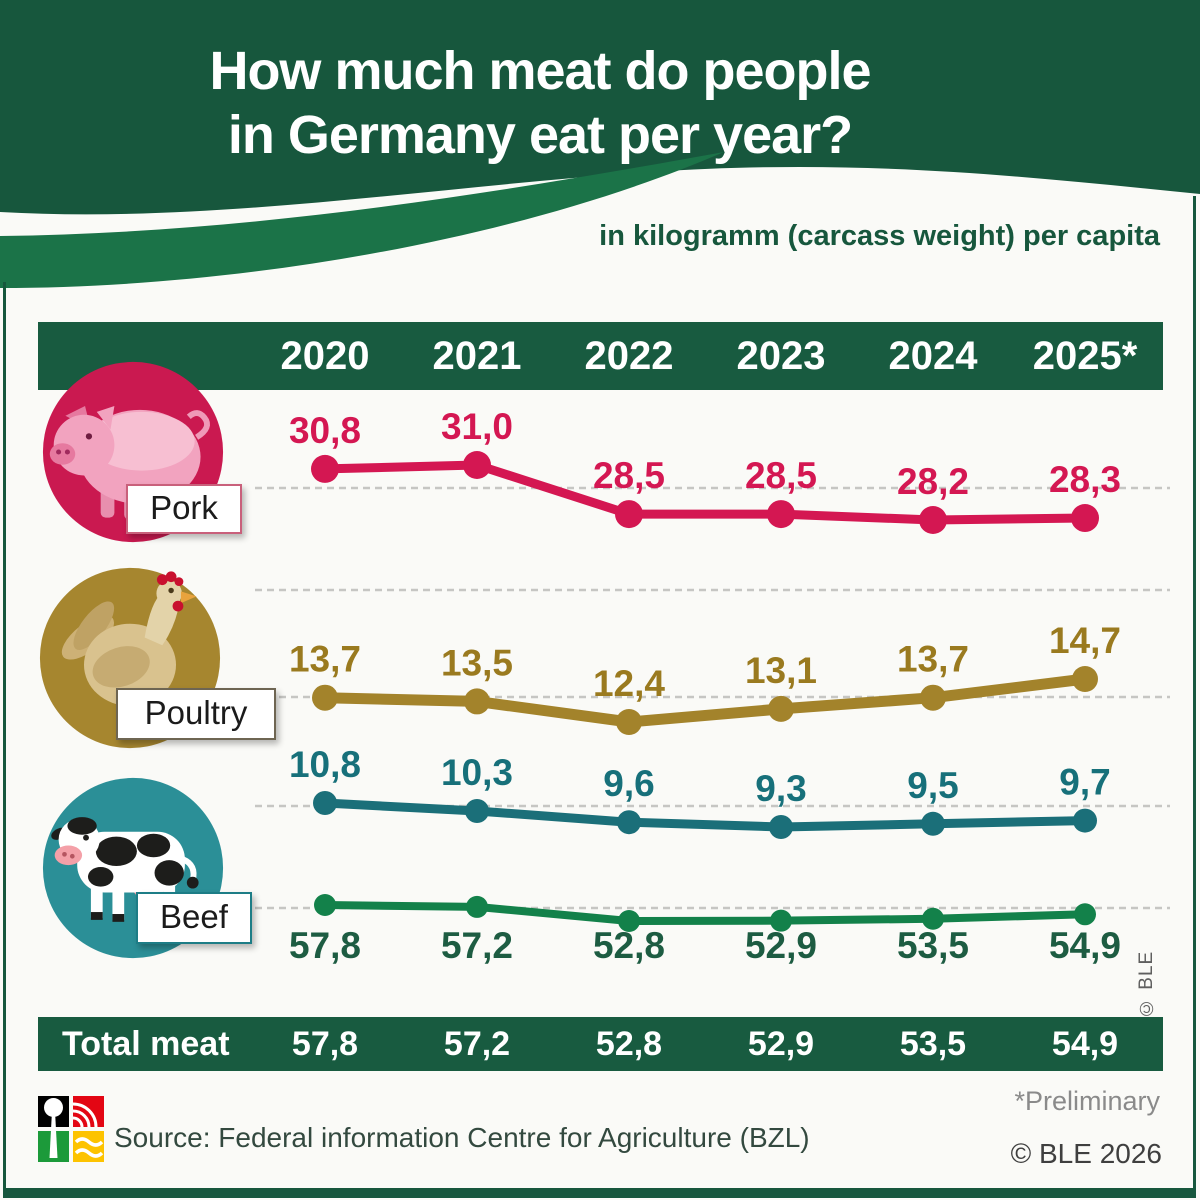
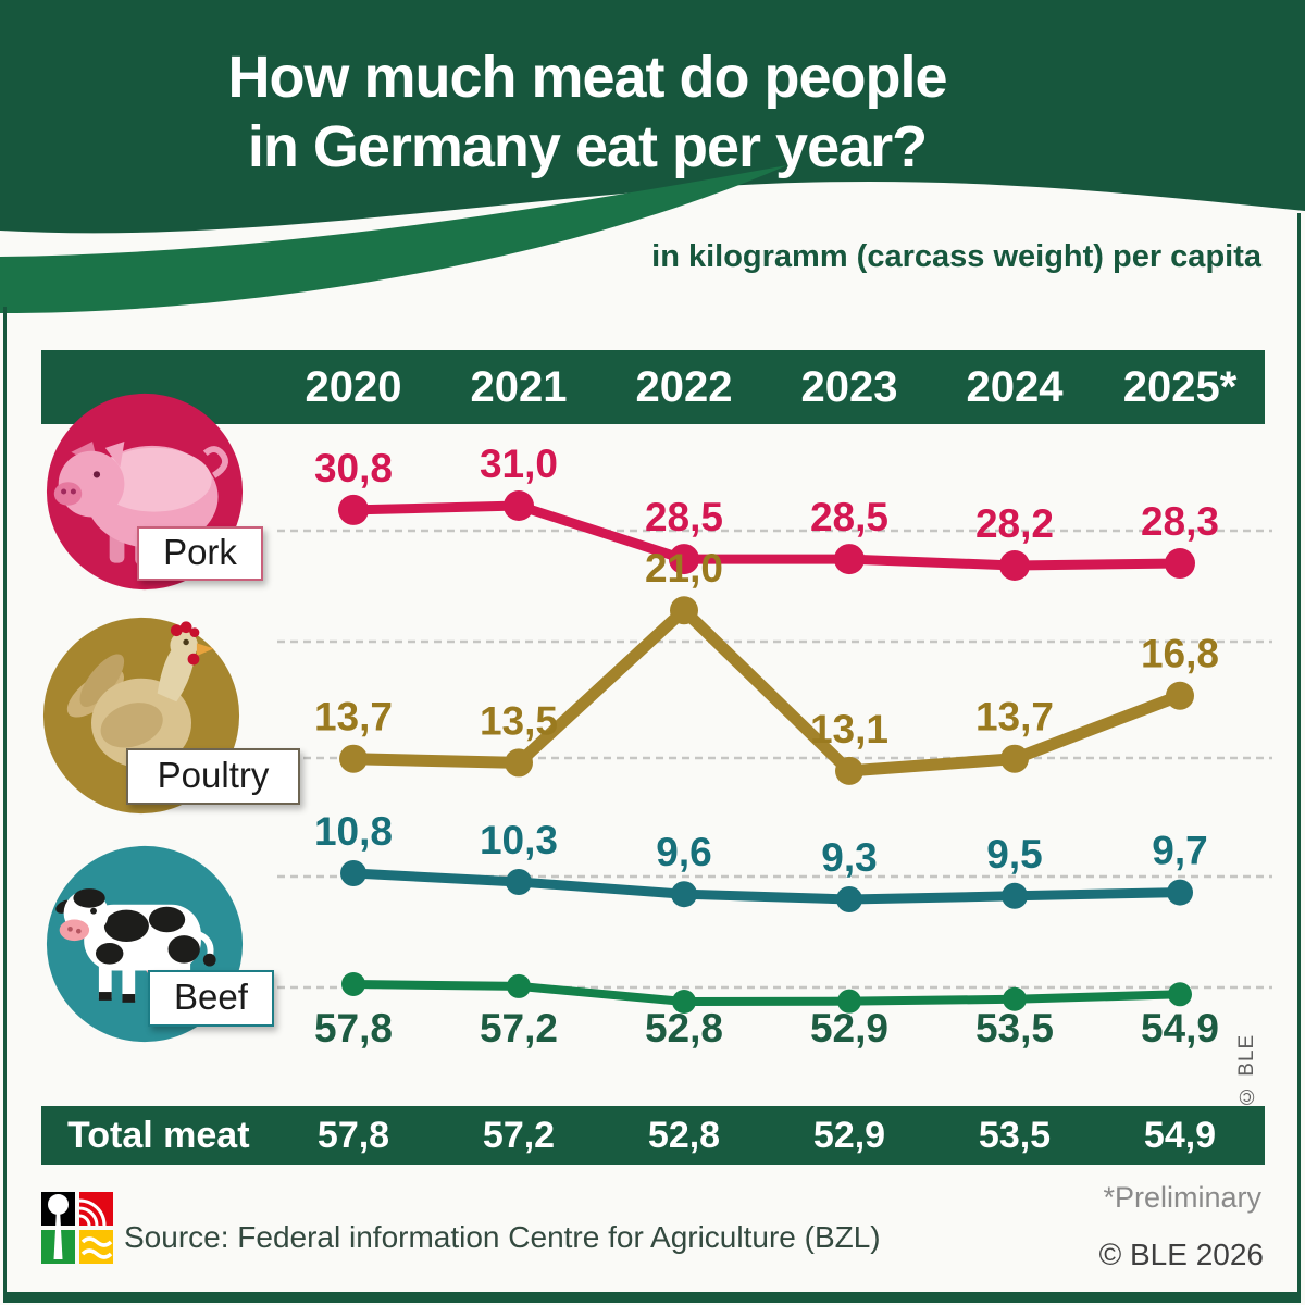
Poultry/2022: 12,4 -> 21,0
Poultry/2025*: 14,7 -> 16,8
